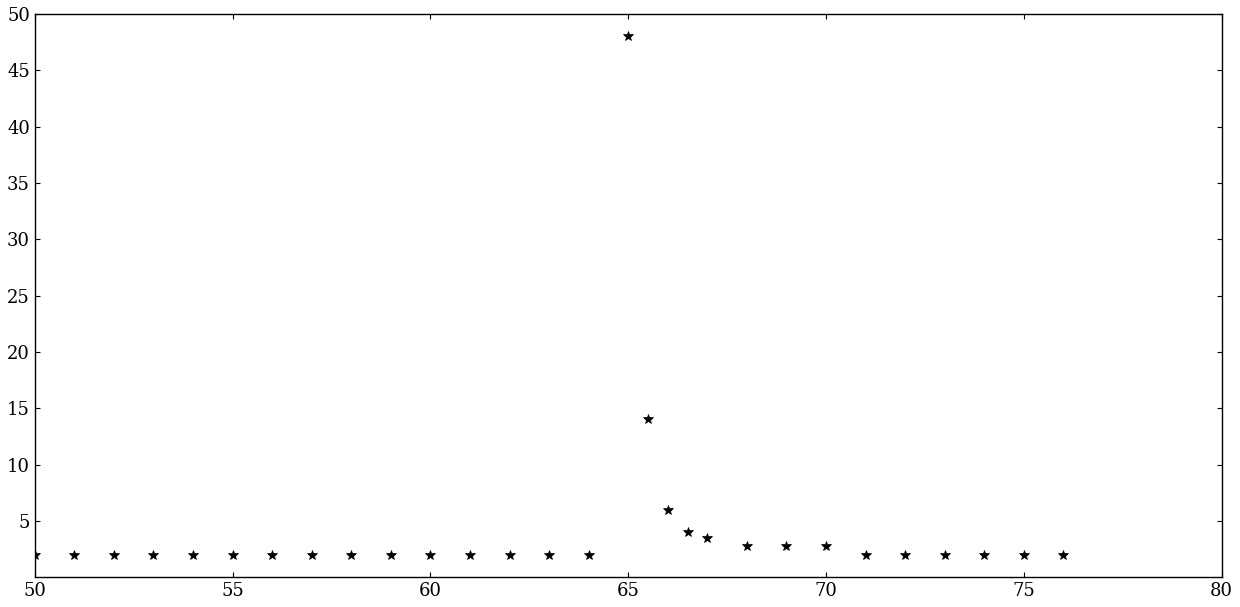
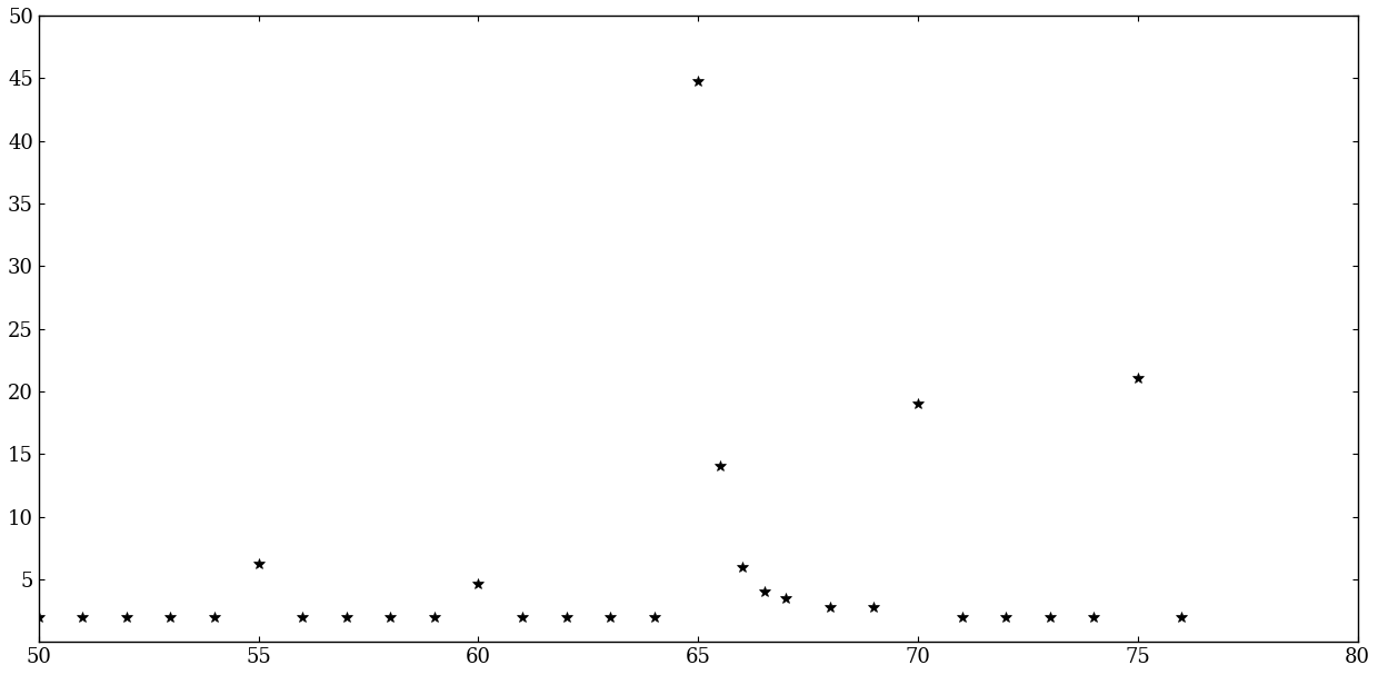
55: 2.0 -> 6.2
60: 2.0 -> 4.6
65: 48.0 -> 44.8
70: 2.8 -> 19.0
75: 2.0 -> 21.1
